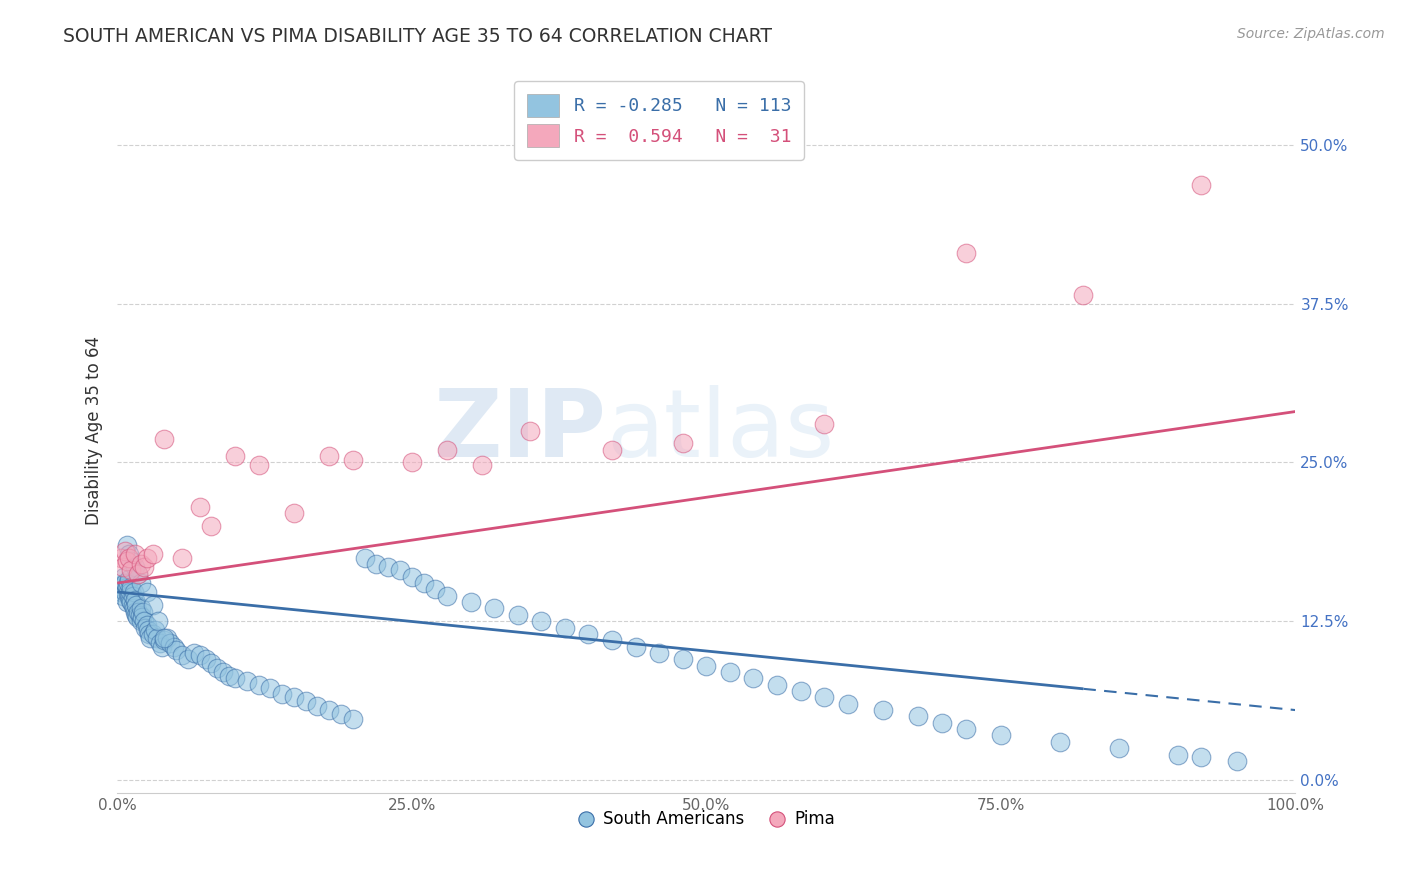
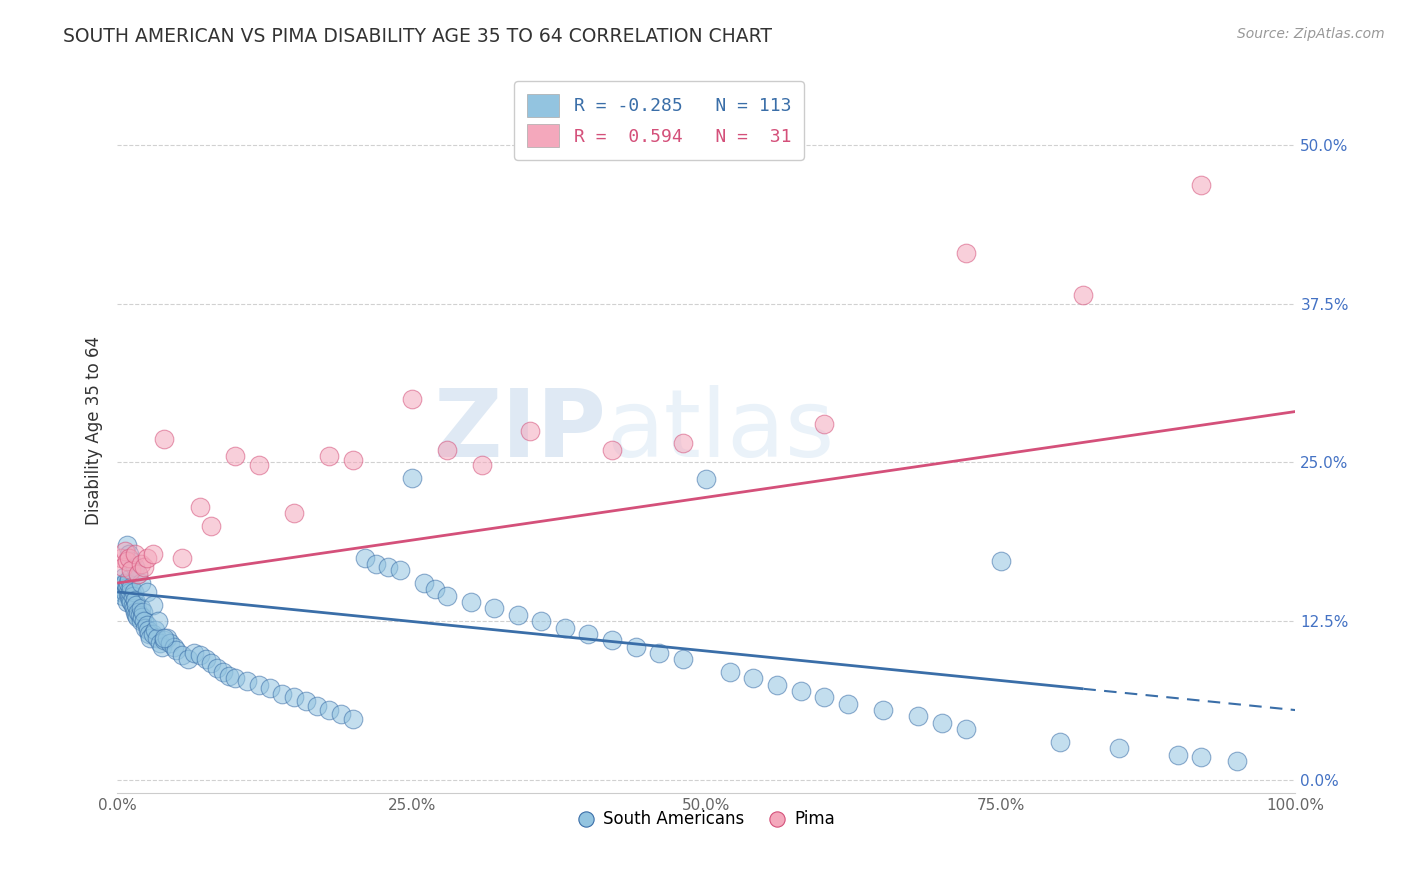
South Americans/25.0%: 16.0% -> 23.8%
Pima/25.0%: 25.0% -> 30.0%
South Americans/50.0%: 9.0% -> 23.7%
South Americans/75.0%: 3.5% -> 17.2%
